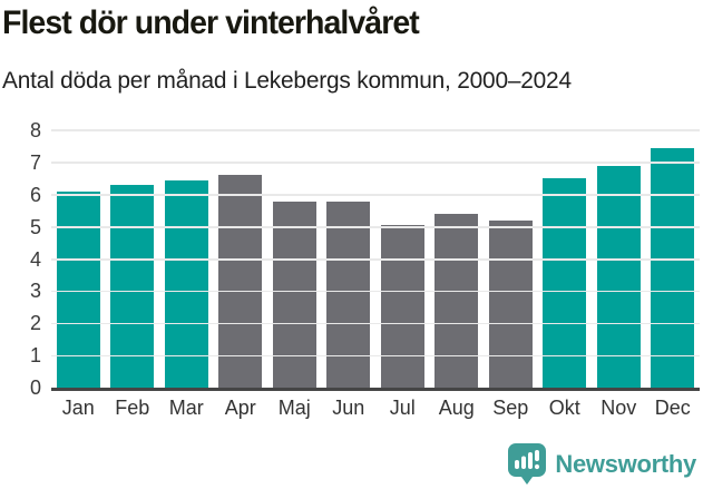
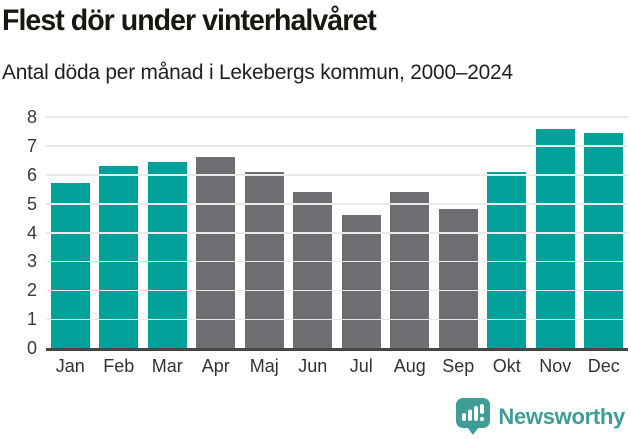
Jan: 6.1 -> 5.7
Maj: 5.8 -> 6.1
Jun: 5.8 -> 5.4
Jul: 5.0 -> 4.6
Sep: 5.2 -> 4.8
Okt: 6.5 -> 6.1
Nov: 6.9 -> 7.6
